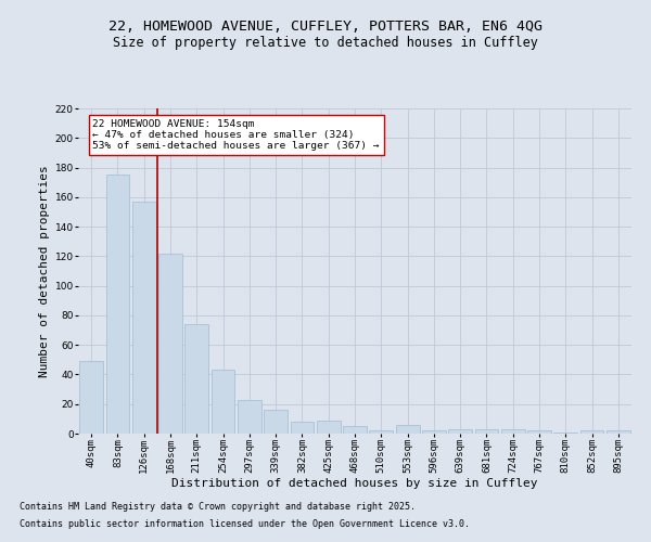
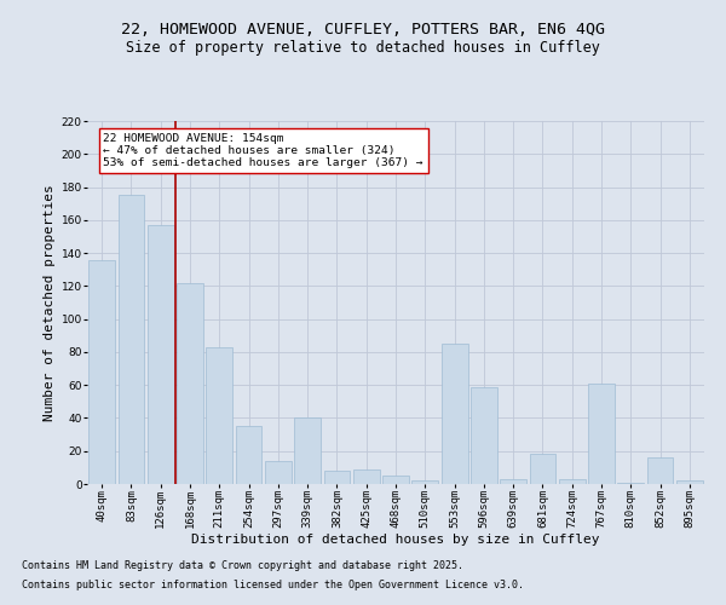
40sqm: 49 -> 136
211sqm: 74 -> 83
254sqm: 43 -> 35
297sqm: 23 -> 14
339sqm: 16 -> 40
553sqm: 6 -> 85
596sqm: 2 -> 59
681sqm: 3 -> 18
767sqm: 2 -> 61
852sqm: 2 -> 16
